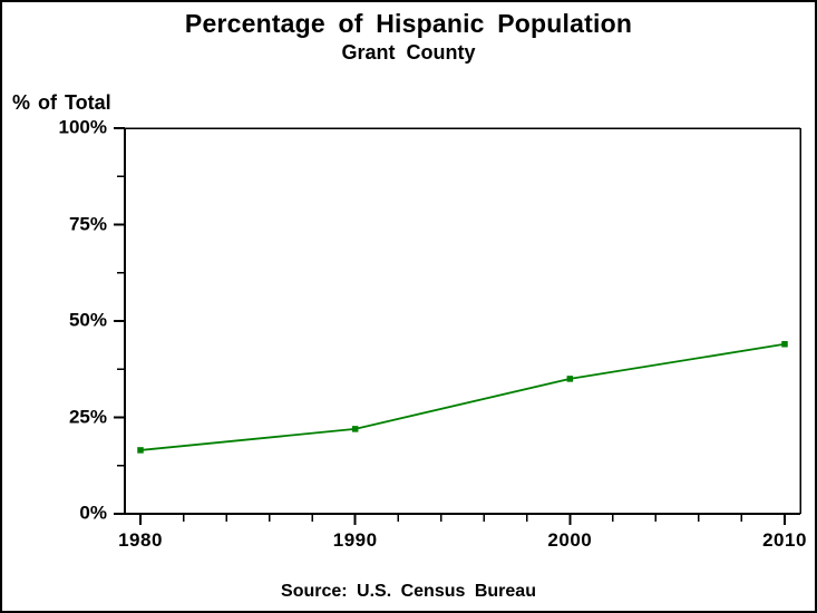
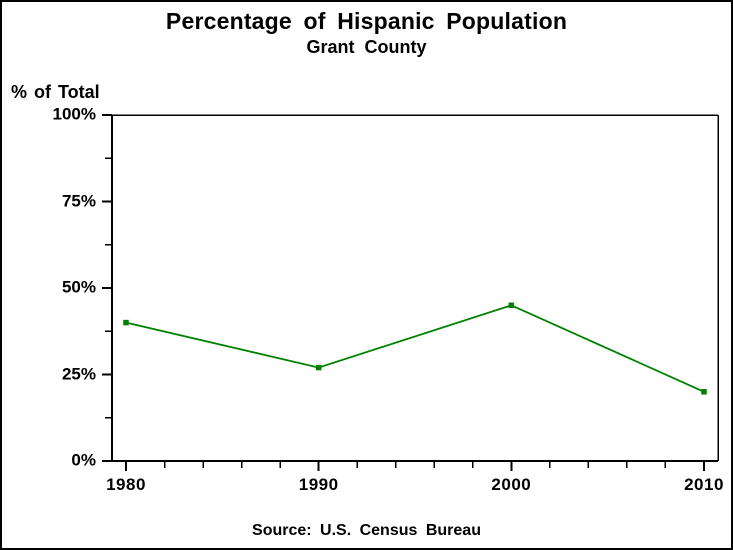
1980: 16% -> 40%
1990: 22% -> 27%
2000: 35% -> 45%
2010: 44% -> 20%
